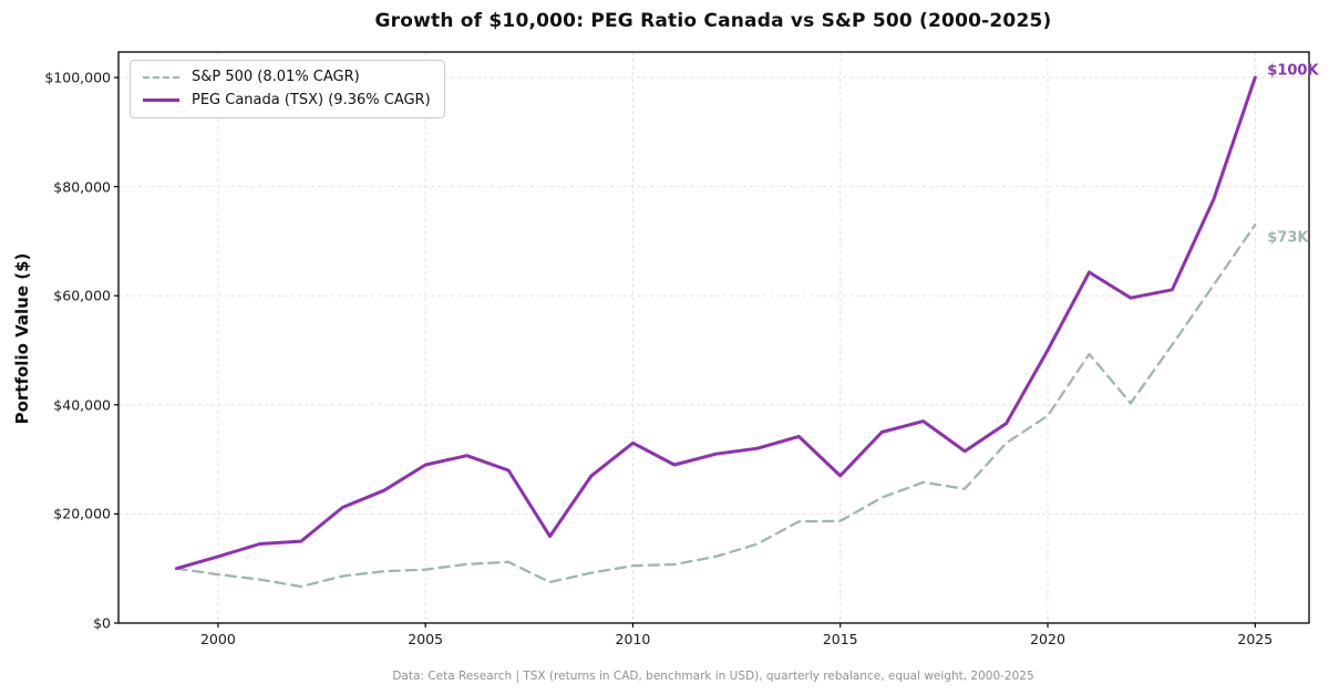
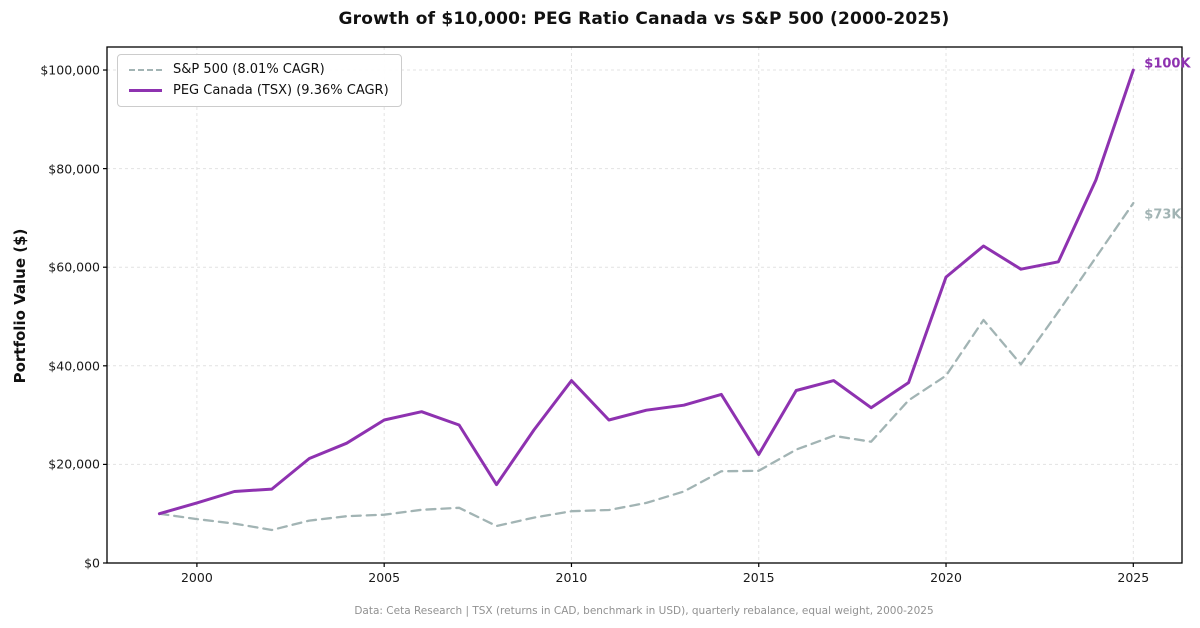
PEG Canada (TSX) (9.36% CAGR)/2010: $33000 -> $37000
PEG Canada (TSX) (9.36% CAGR)/2015: $27000 -> $22000
PEG Canada (TSX) (9.36% CAGR)/2020: $50000 -> $58000
